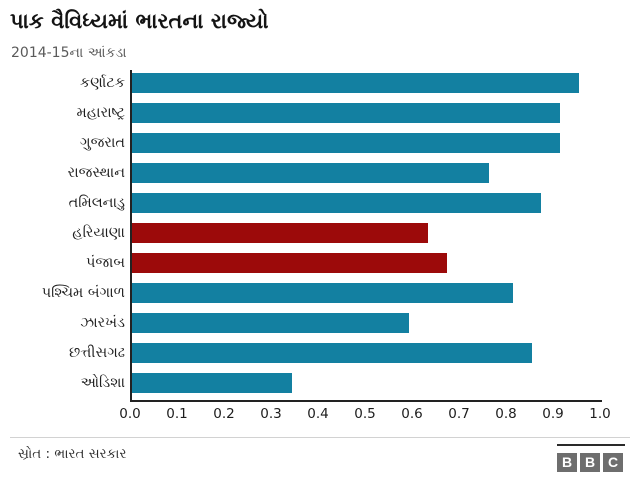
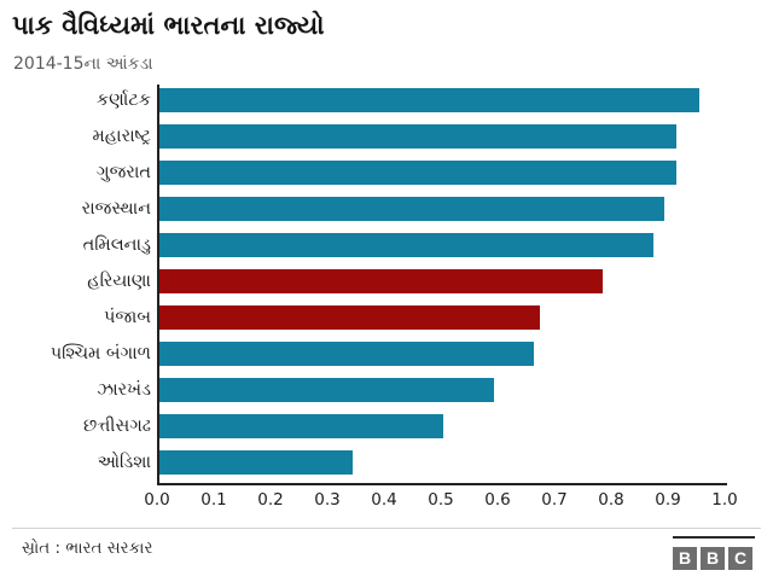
રાજસ્થાન: 0.76 -> 0.89
હરિયાણા: 0.63 -> 0.78
પશ્ચિમ બંગાળ: 0.81 -> 0.66
છત્તીસગઢ: 0.85 -> 0.50
